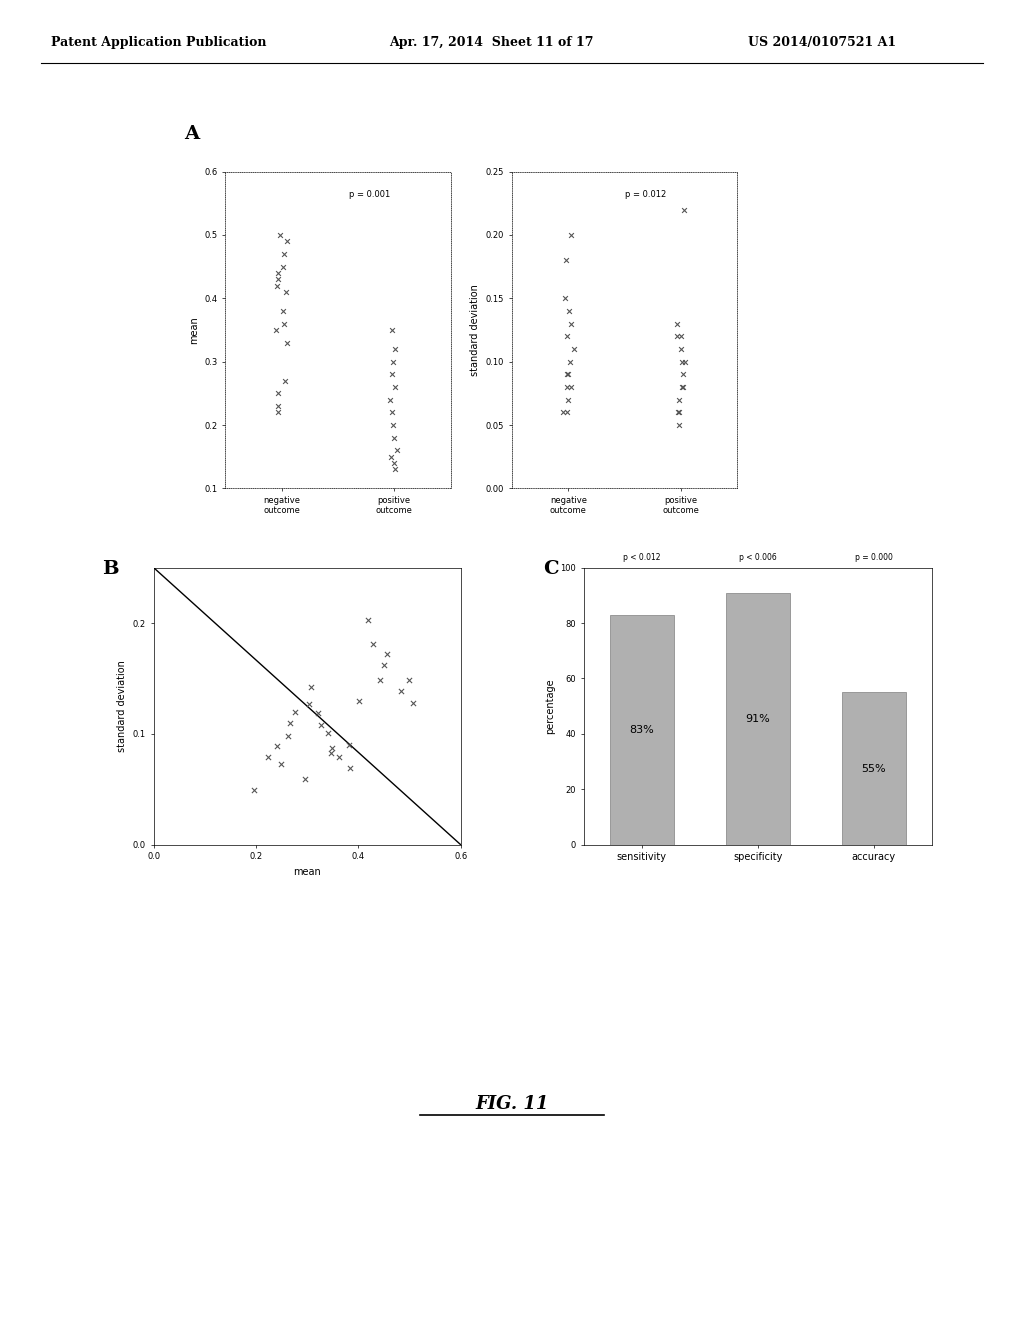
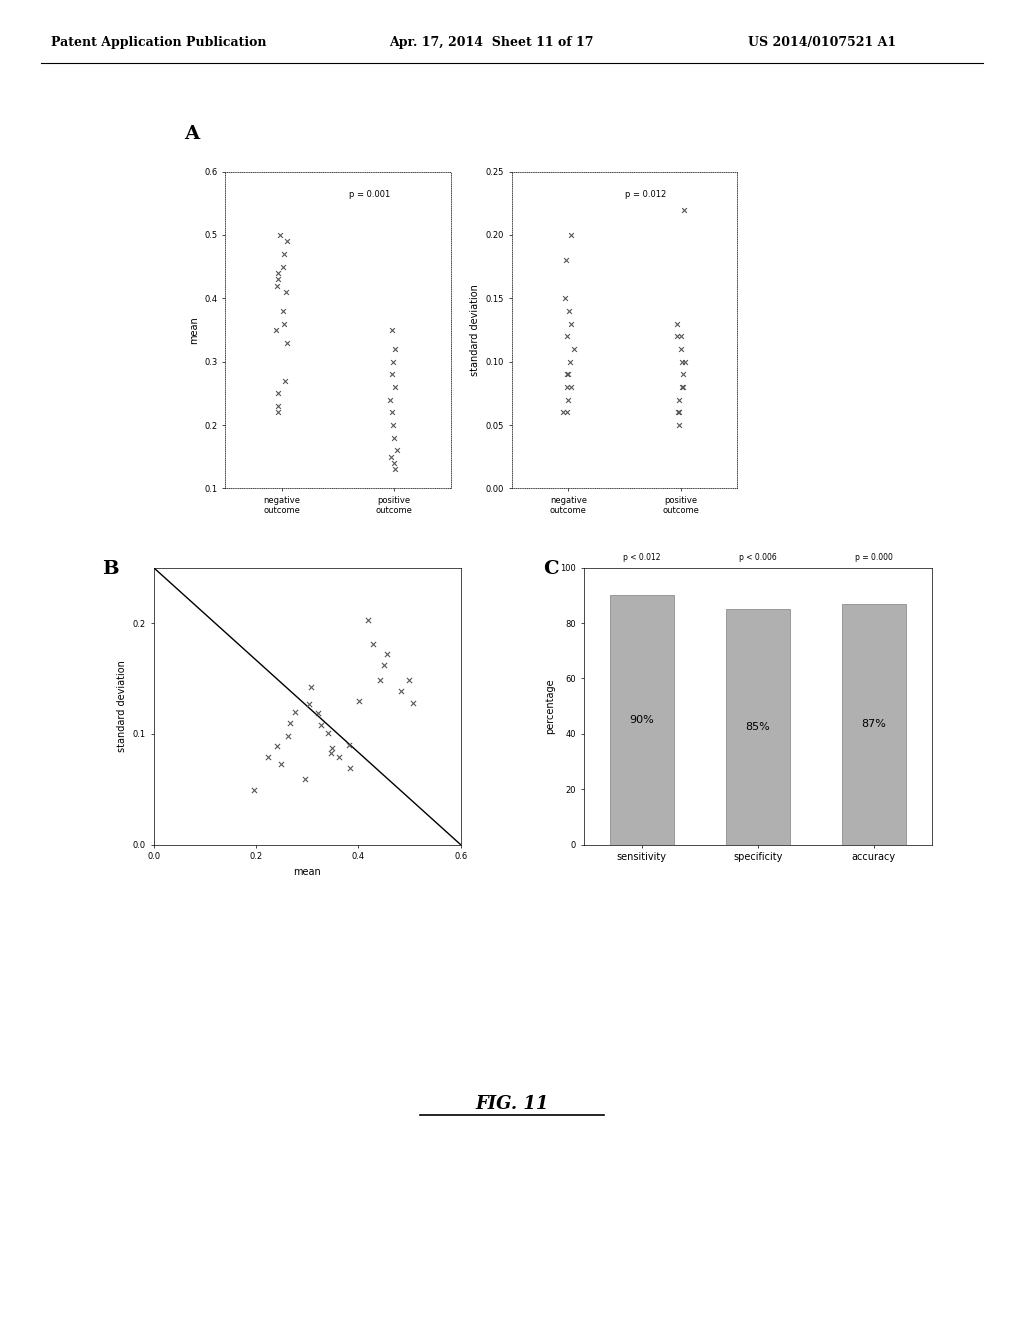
sensitivity: 83% -> 90%
specificity: 91% -> 85%
accuracy: 55% -> 87%
